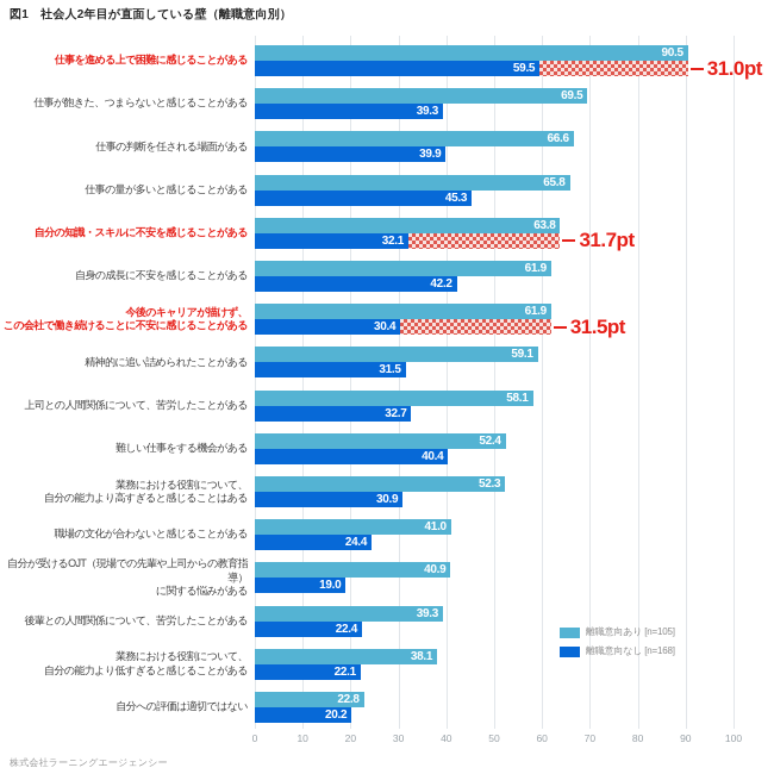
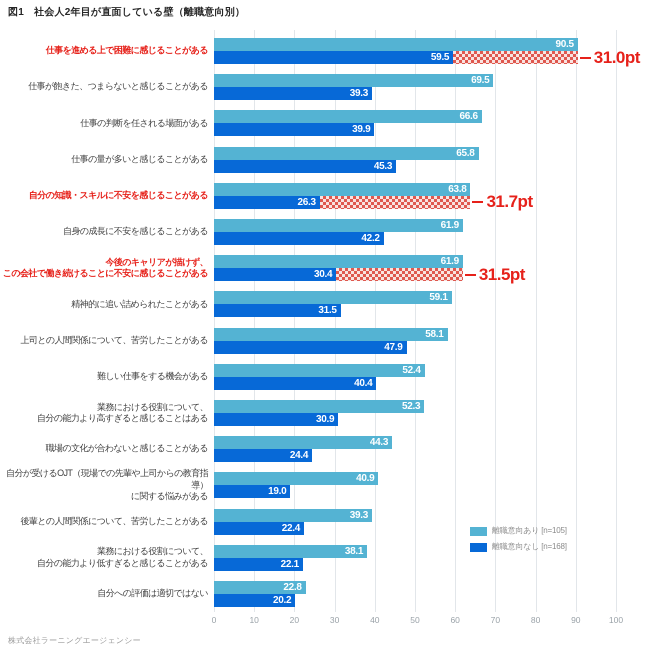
離職意向なし [n=168]/自分の知識・スキルに不安を感じることがある: 32.1 -> 26.3
離職意向なし [n=168]/上司との人間関係について、苦労したことがある: 32.7 -> 47.9
離職意向あり [n=105]/職場の文化が合わないと感じることがある: 41.0 -> 44.3
